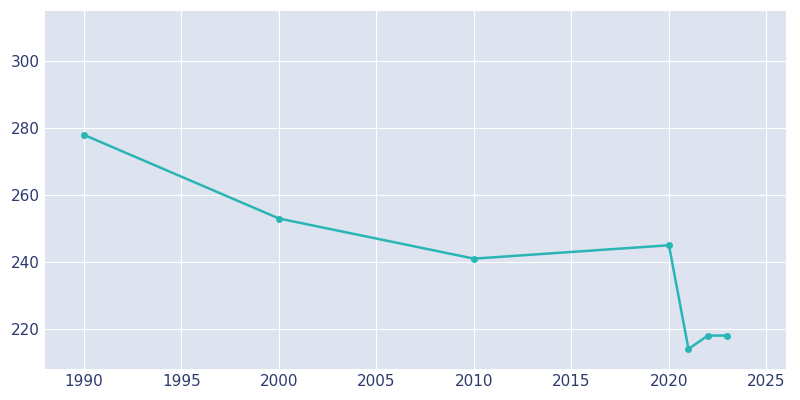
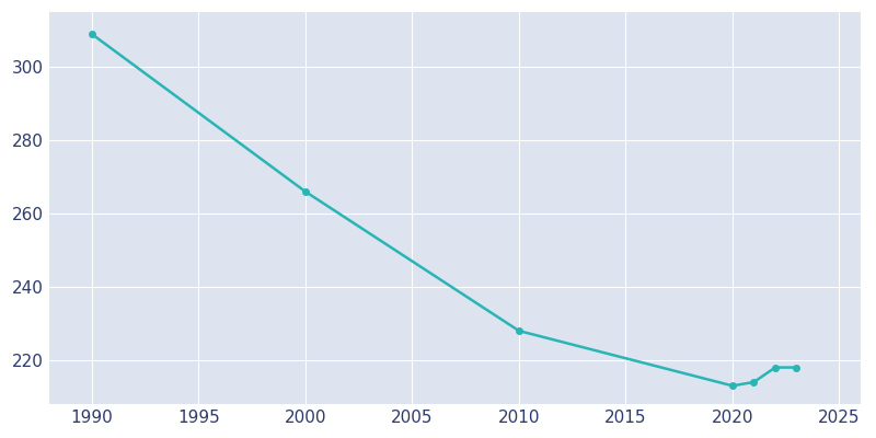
1990: 278 -> 309
2000: 253 -> 266
2010: 241 -> 228
2020: 245 -> 213
